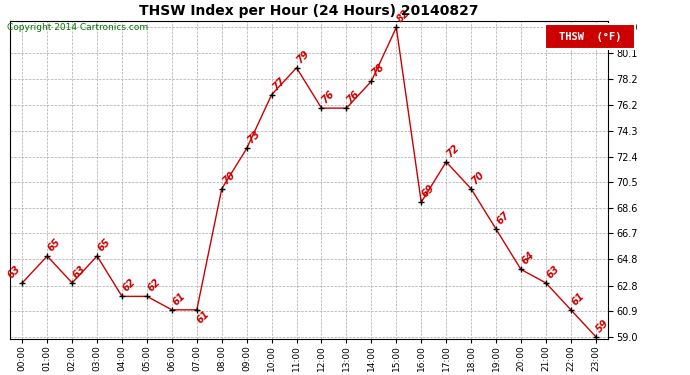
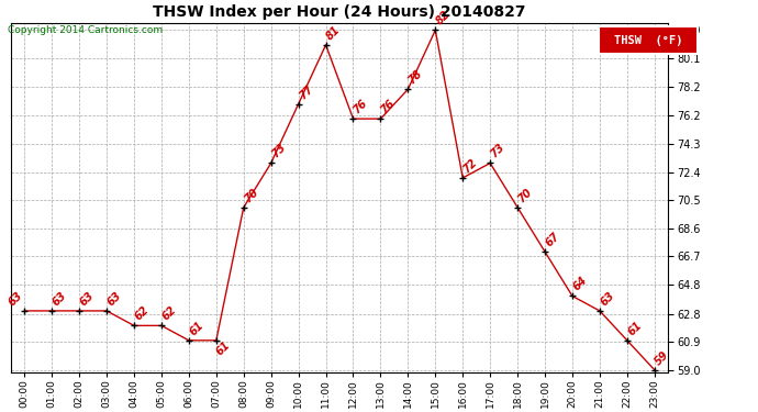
01:00: 65 -> 63
03:00: 65 -> 63
11:00: 79 -> 81
16:00: 69 -> 72
17:00: 72 -> 73
